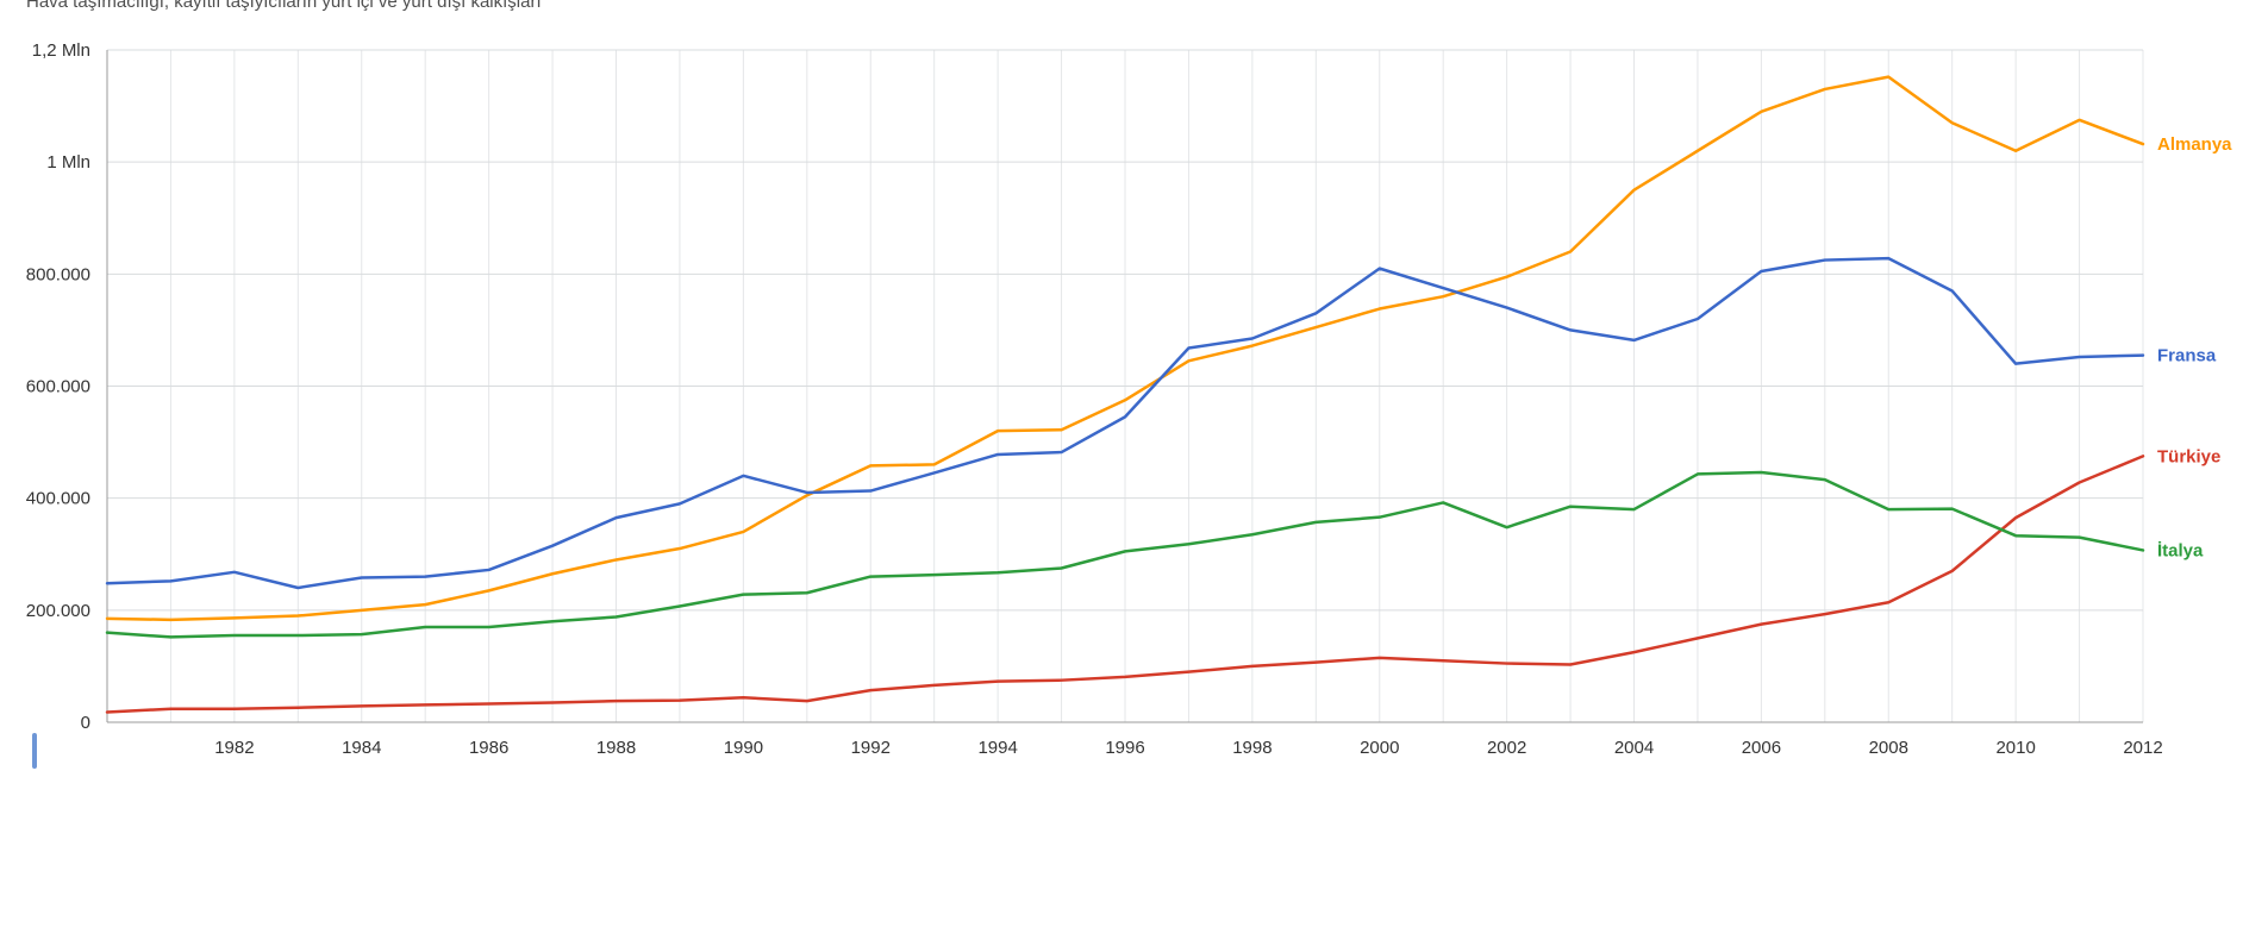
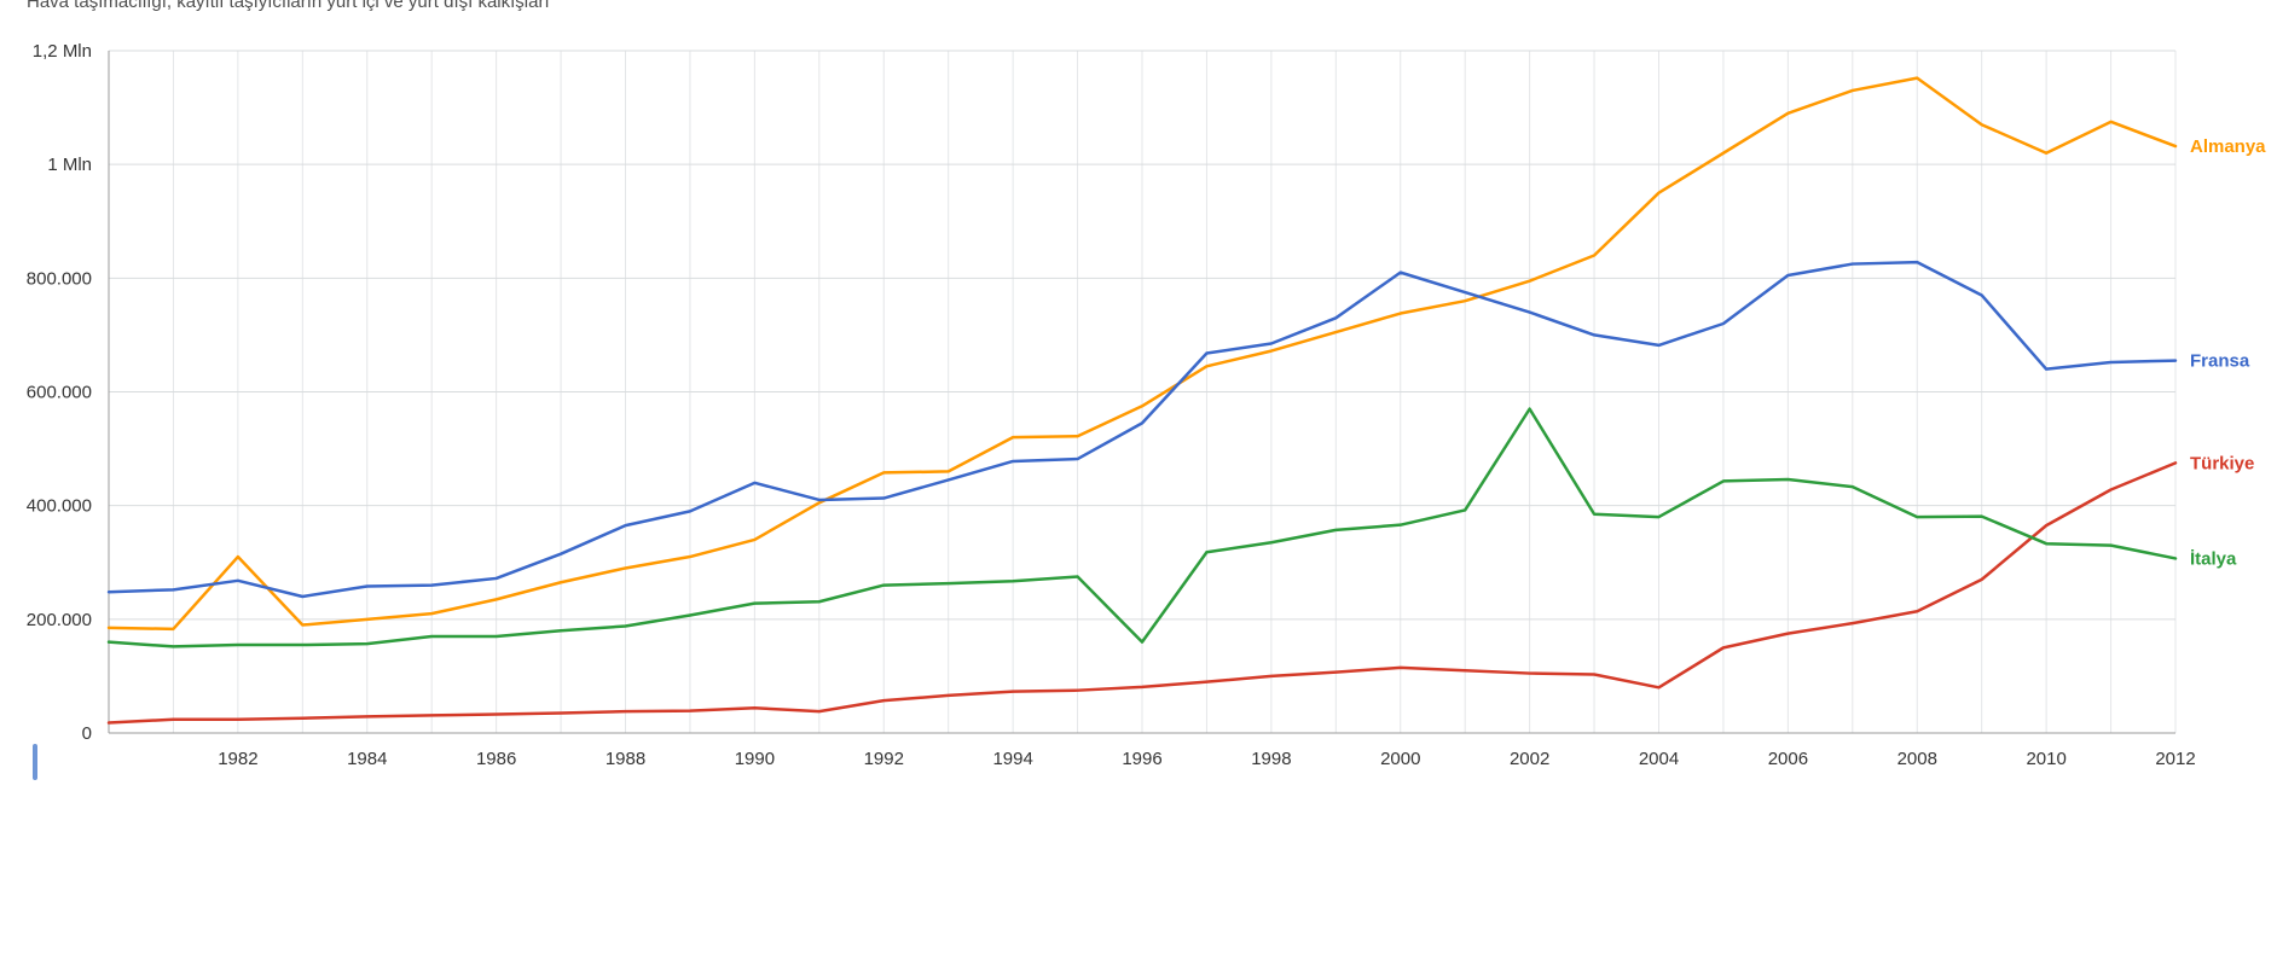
Almanya/1982: 190000 -> 310000
İtalya/1996: 300000 -> 160000
İtalya/2002: 350000 -> 570000
Türkiye/2004: 120000 -> 80000
